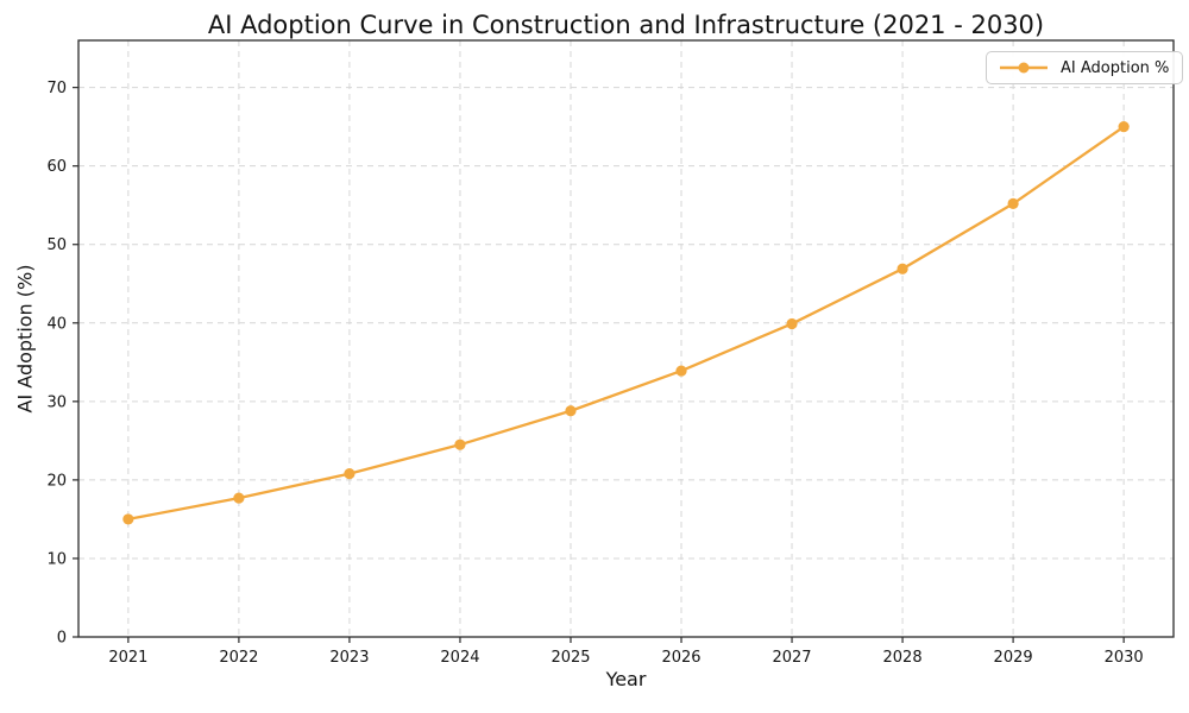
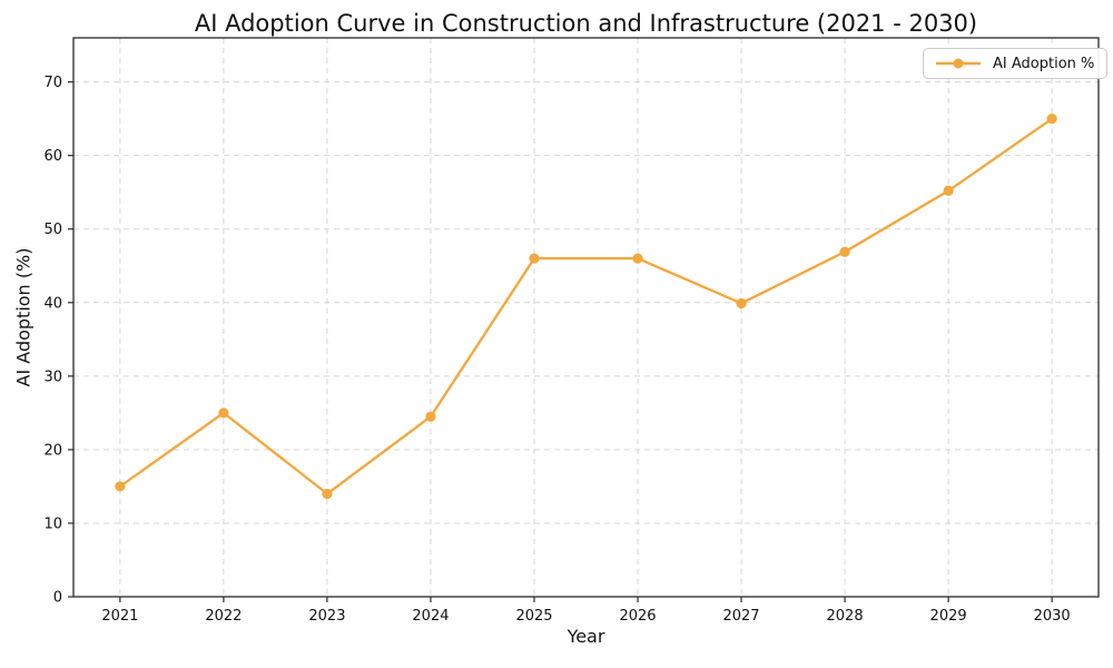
2022: 18 -> 25
2023: 21 -> 14
2025: 29 -> 46
2026: 34 -> 46
